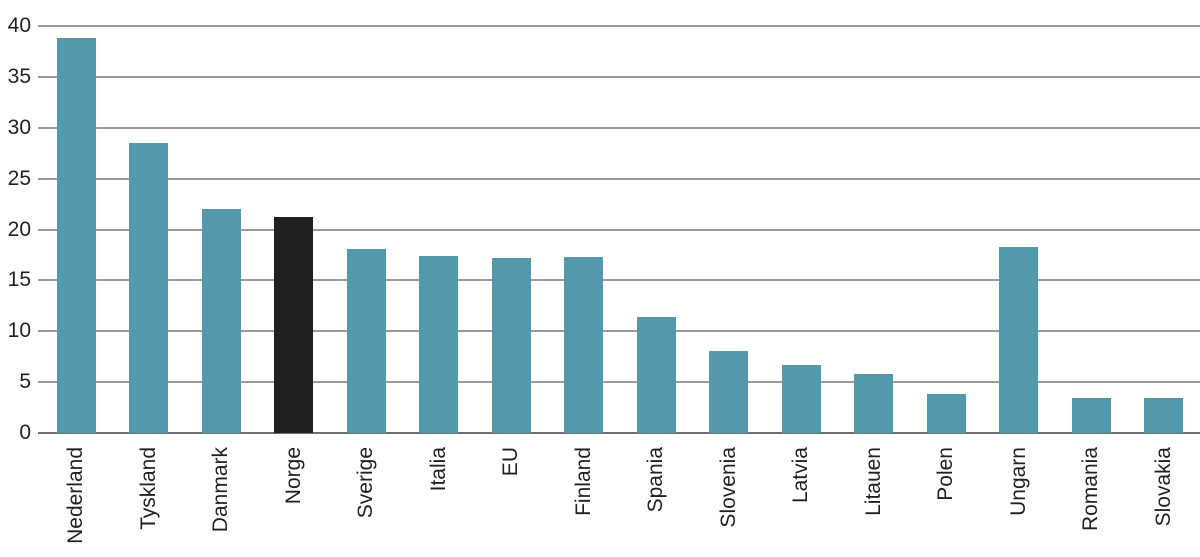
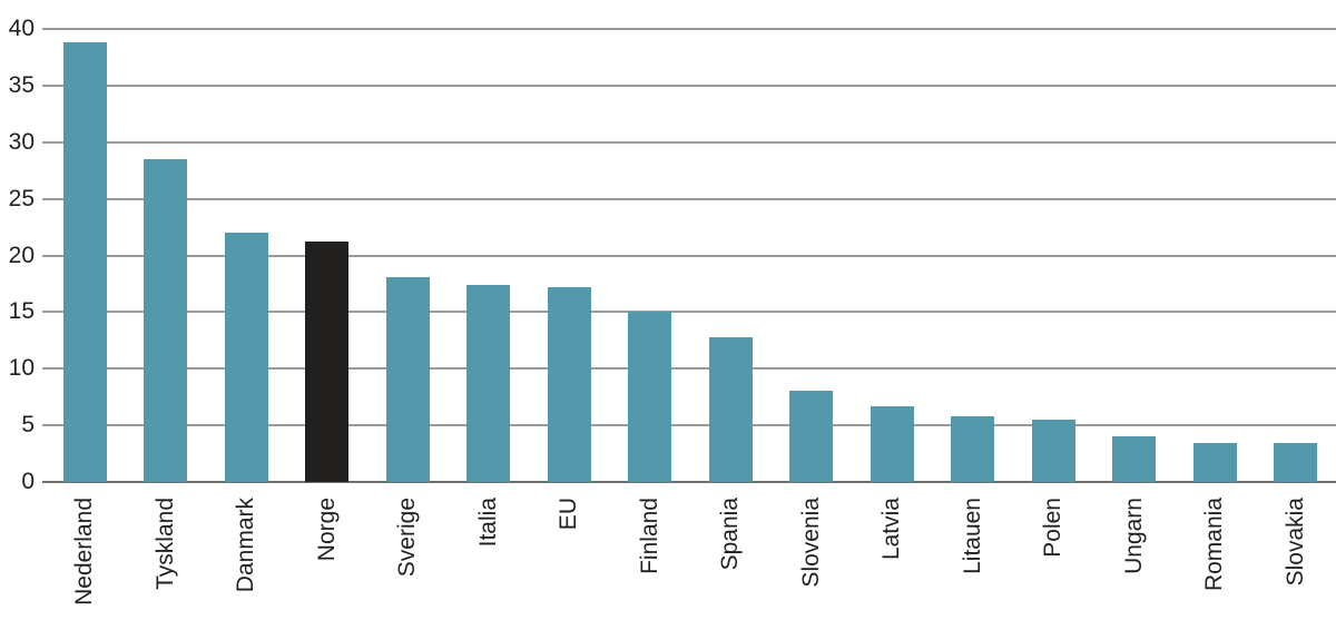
Finland: 17.3 -> 15.0
Spania: 11.4 -> 12.8
Polen: 3.8 -> 5.5
Ungarn: 18.3 -> 4.0
